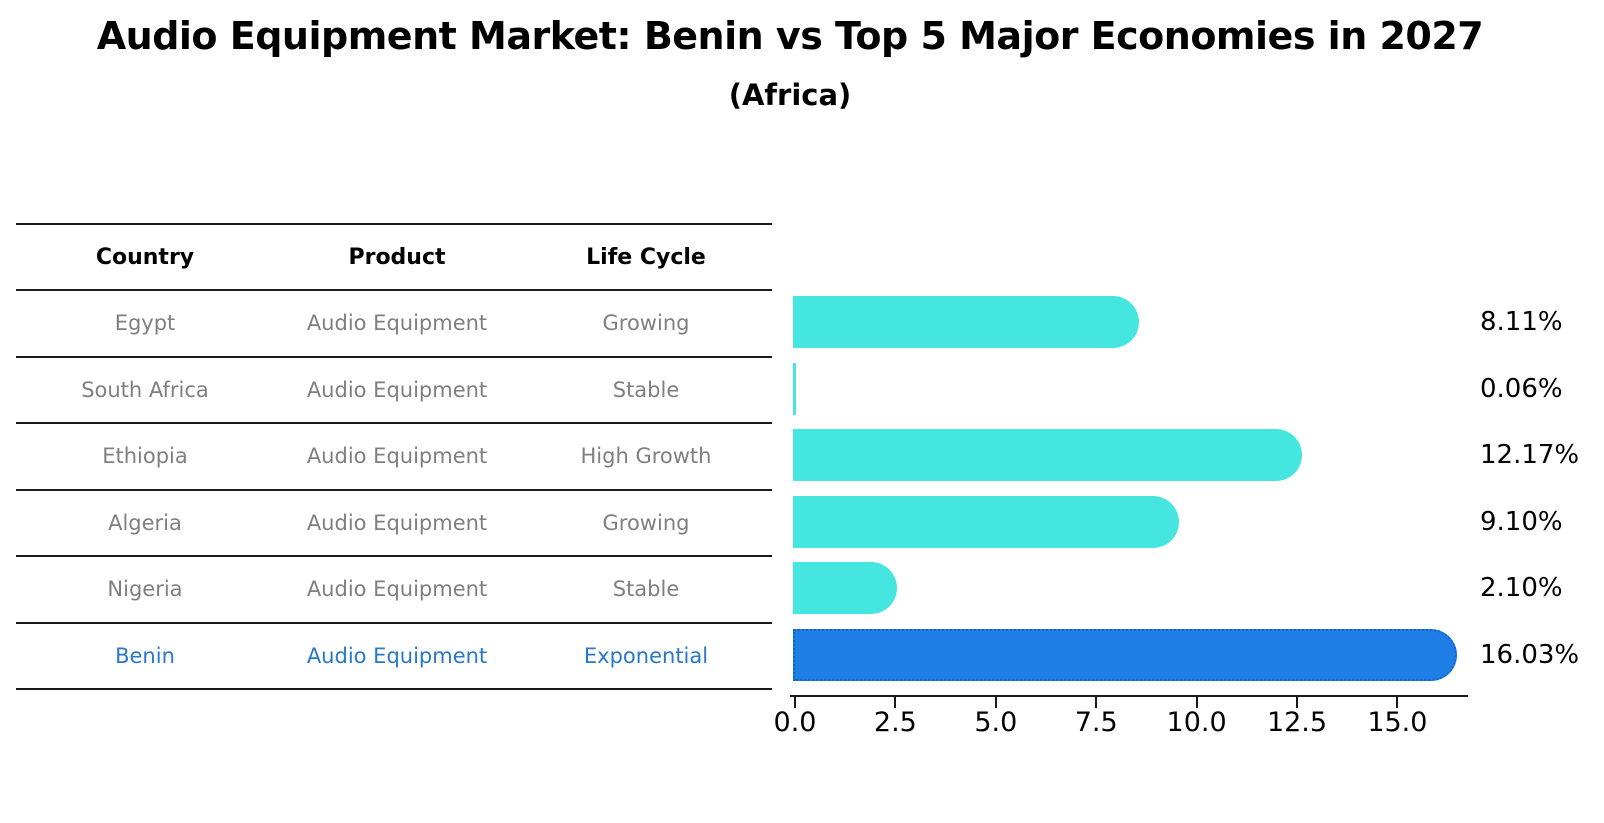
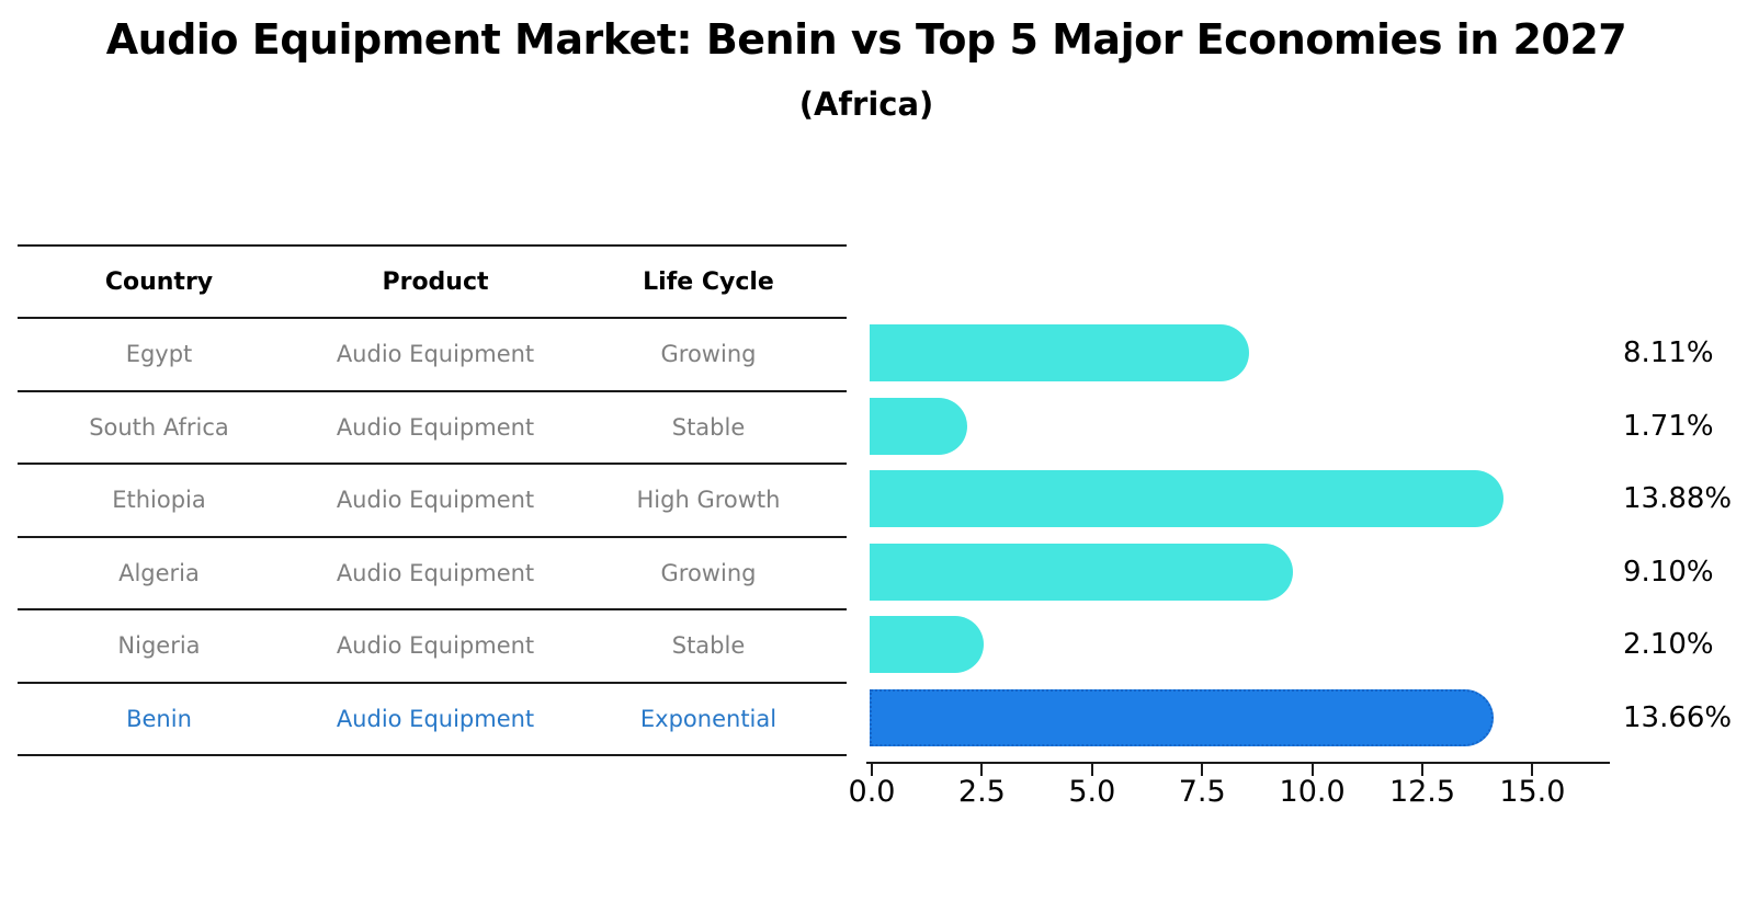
South Africa: 0.06% -> 1.71%
Ethiopia: 12.17% -> 13.88%
Benin: 16.03% -> 13.66%
